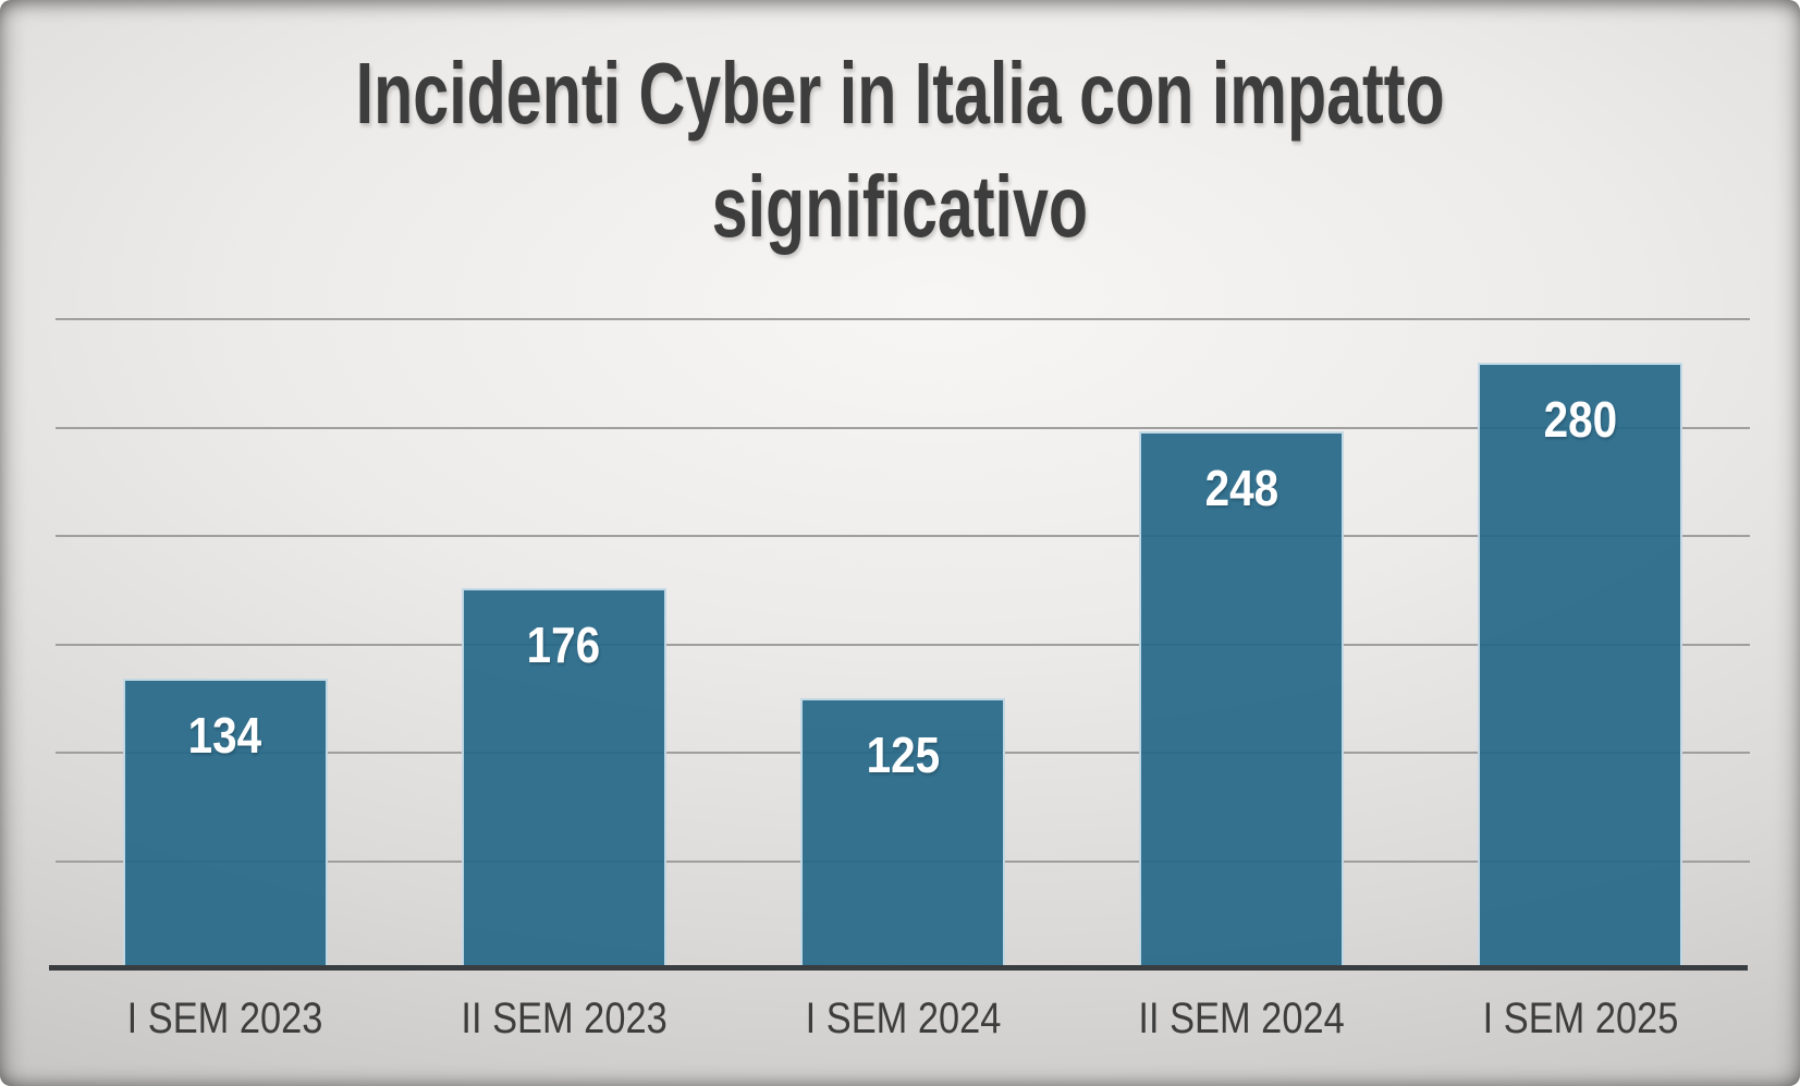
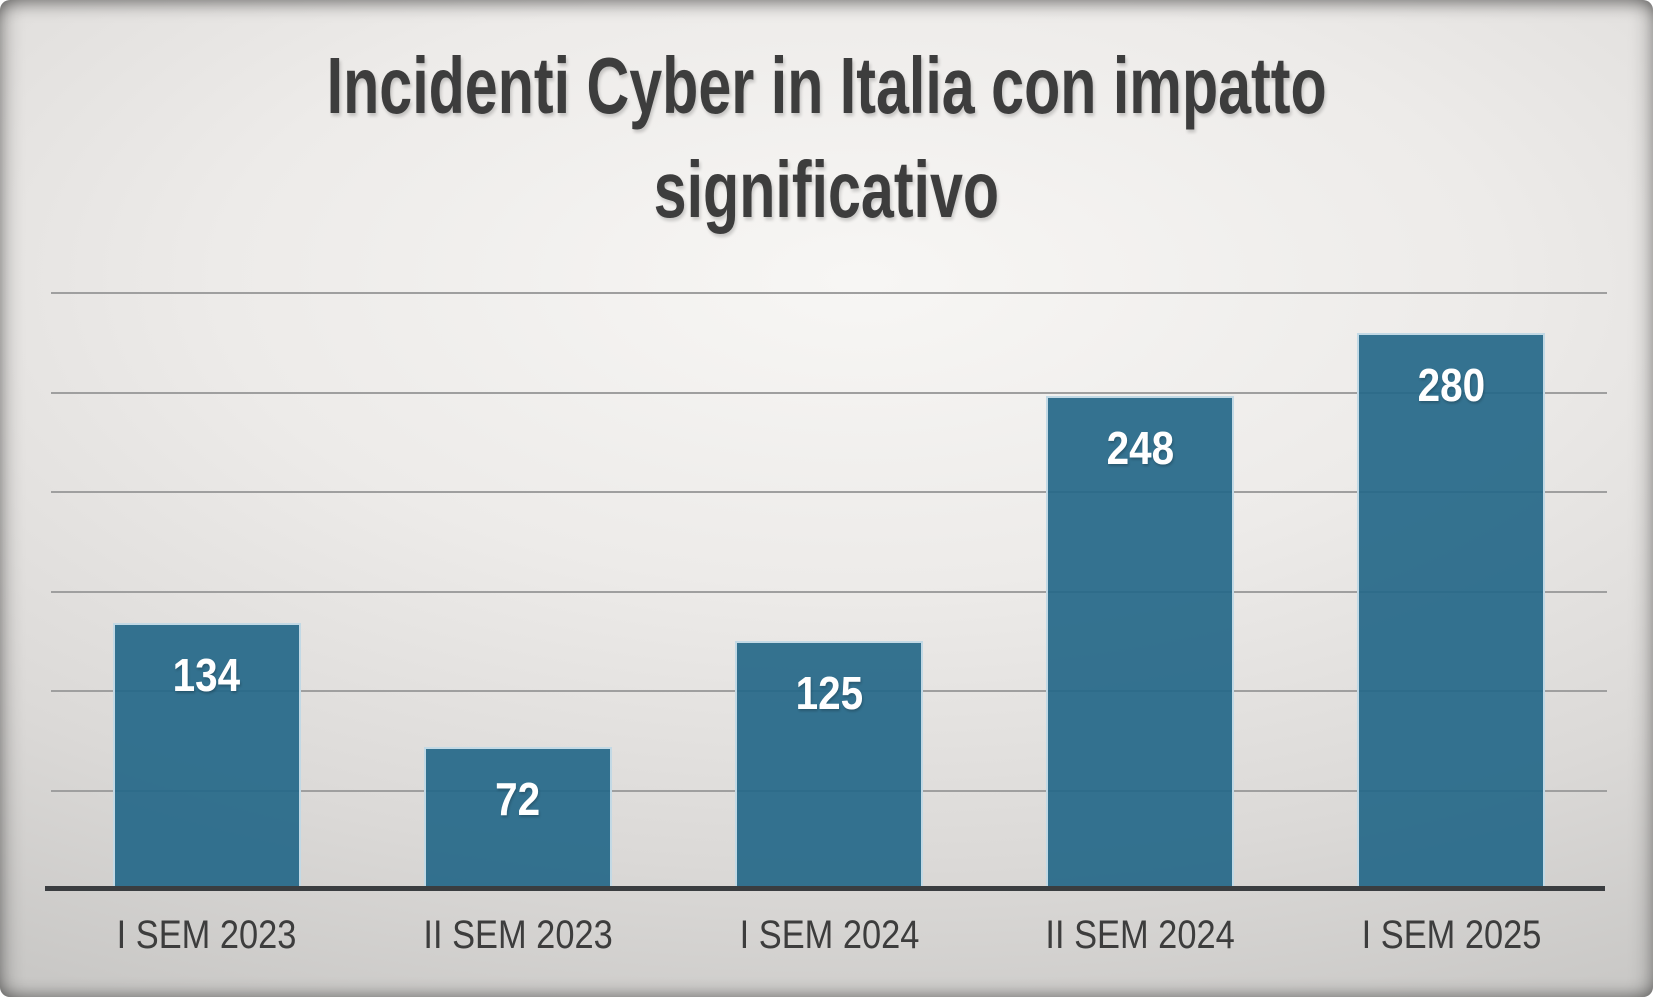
II SEM 2023: 176 -> 72
